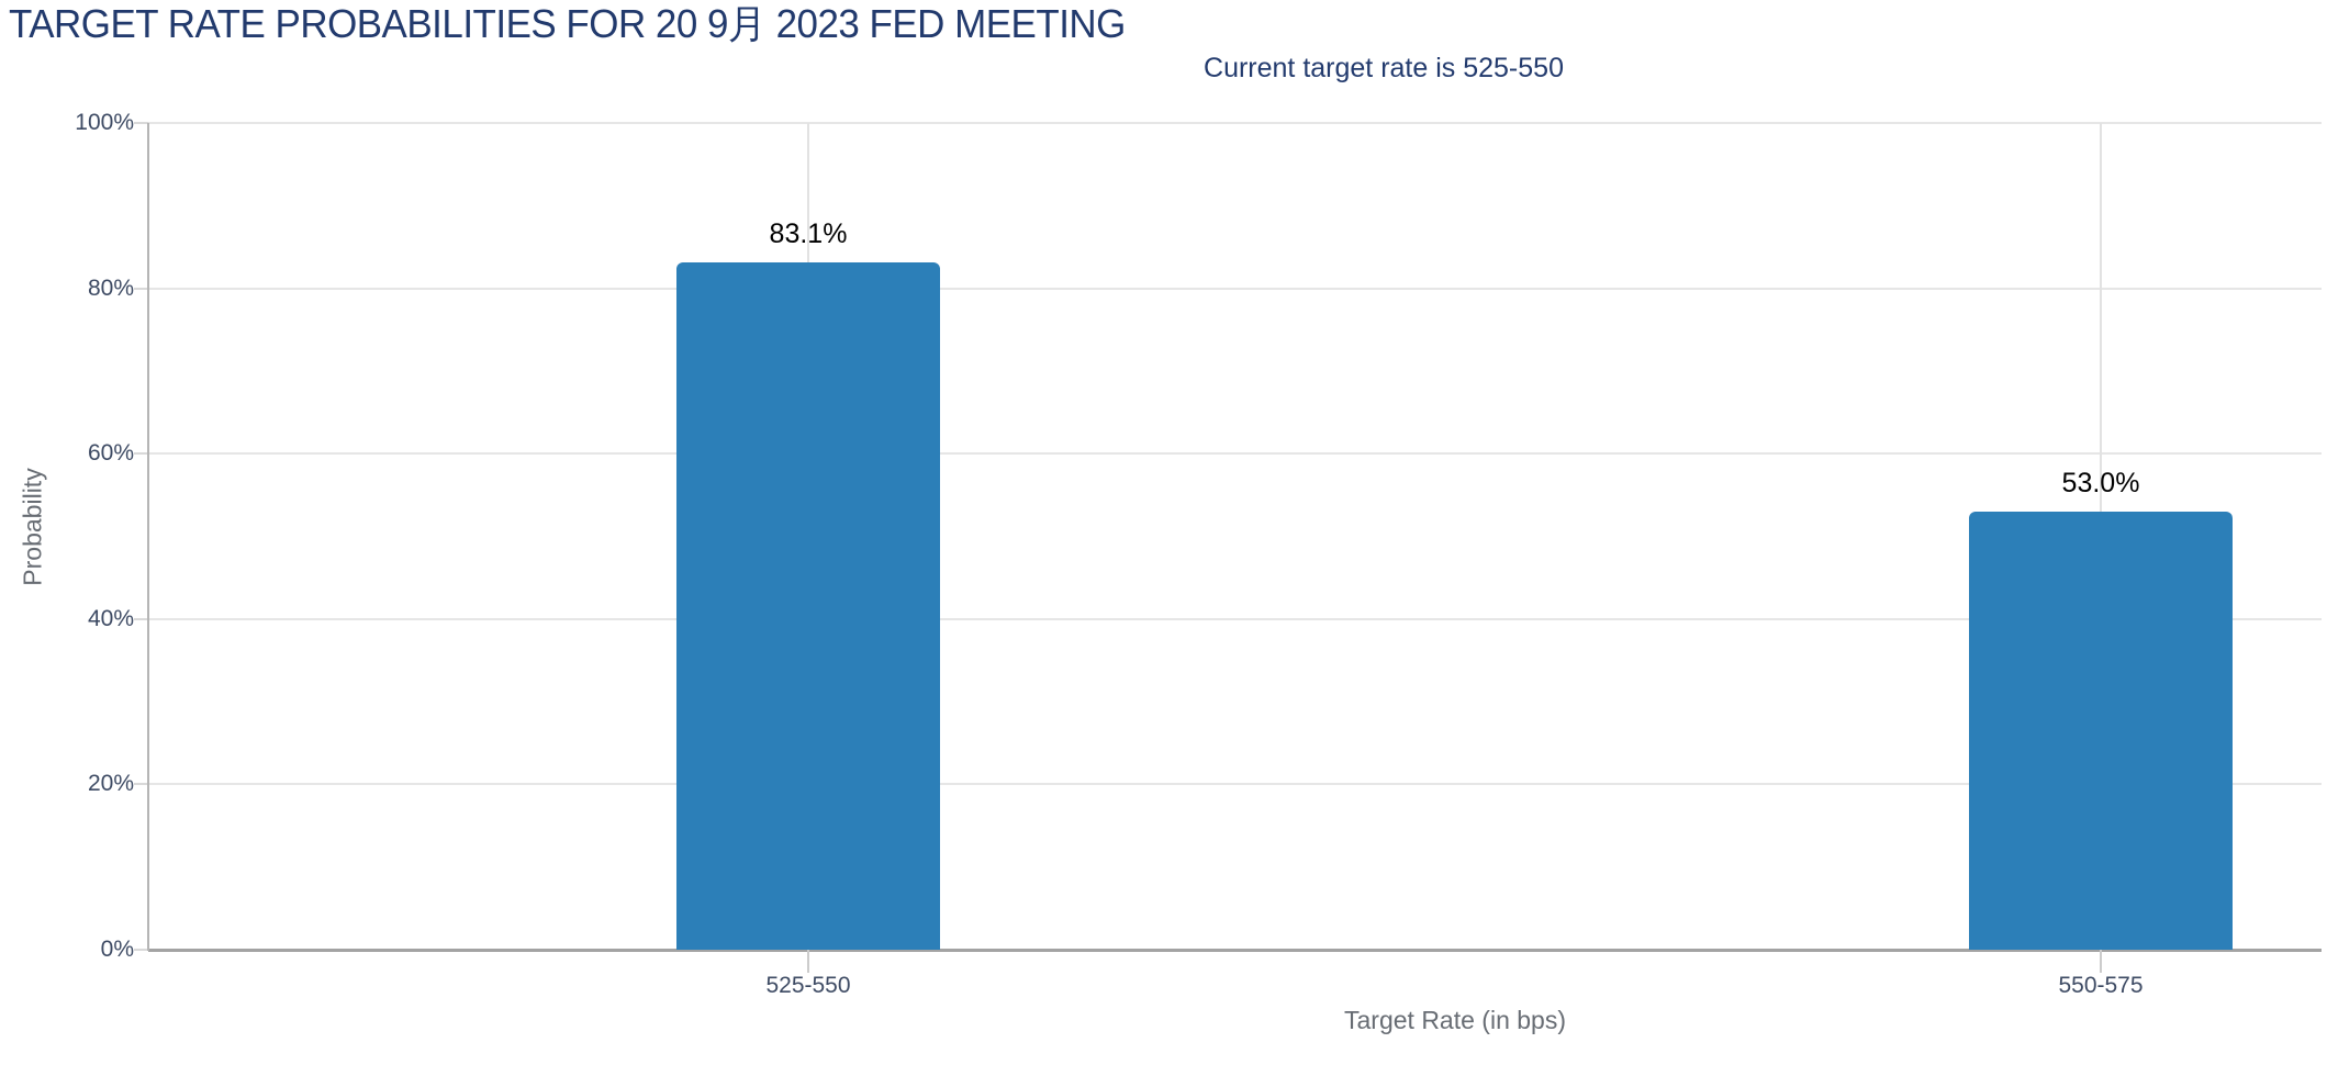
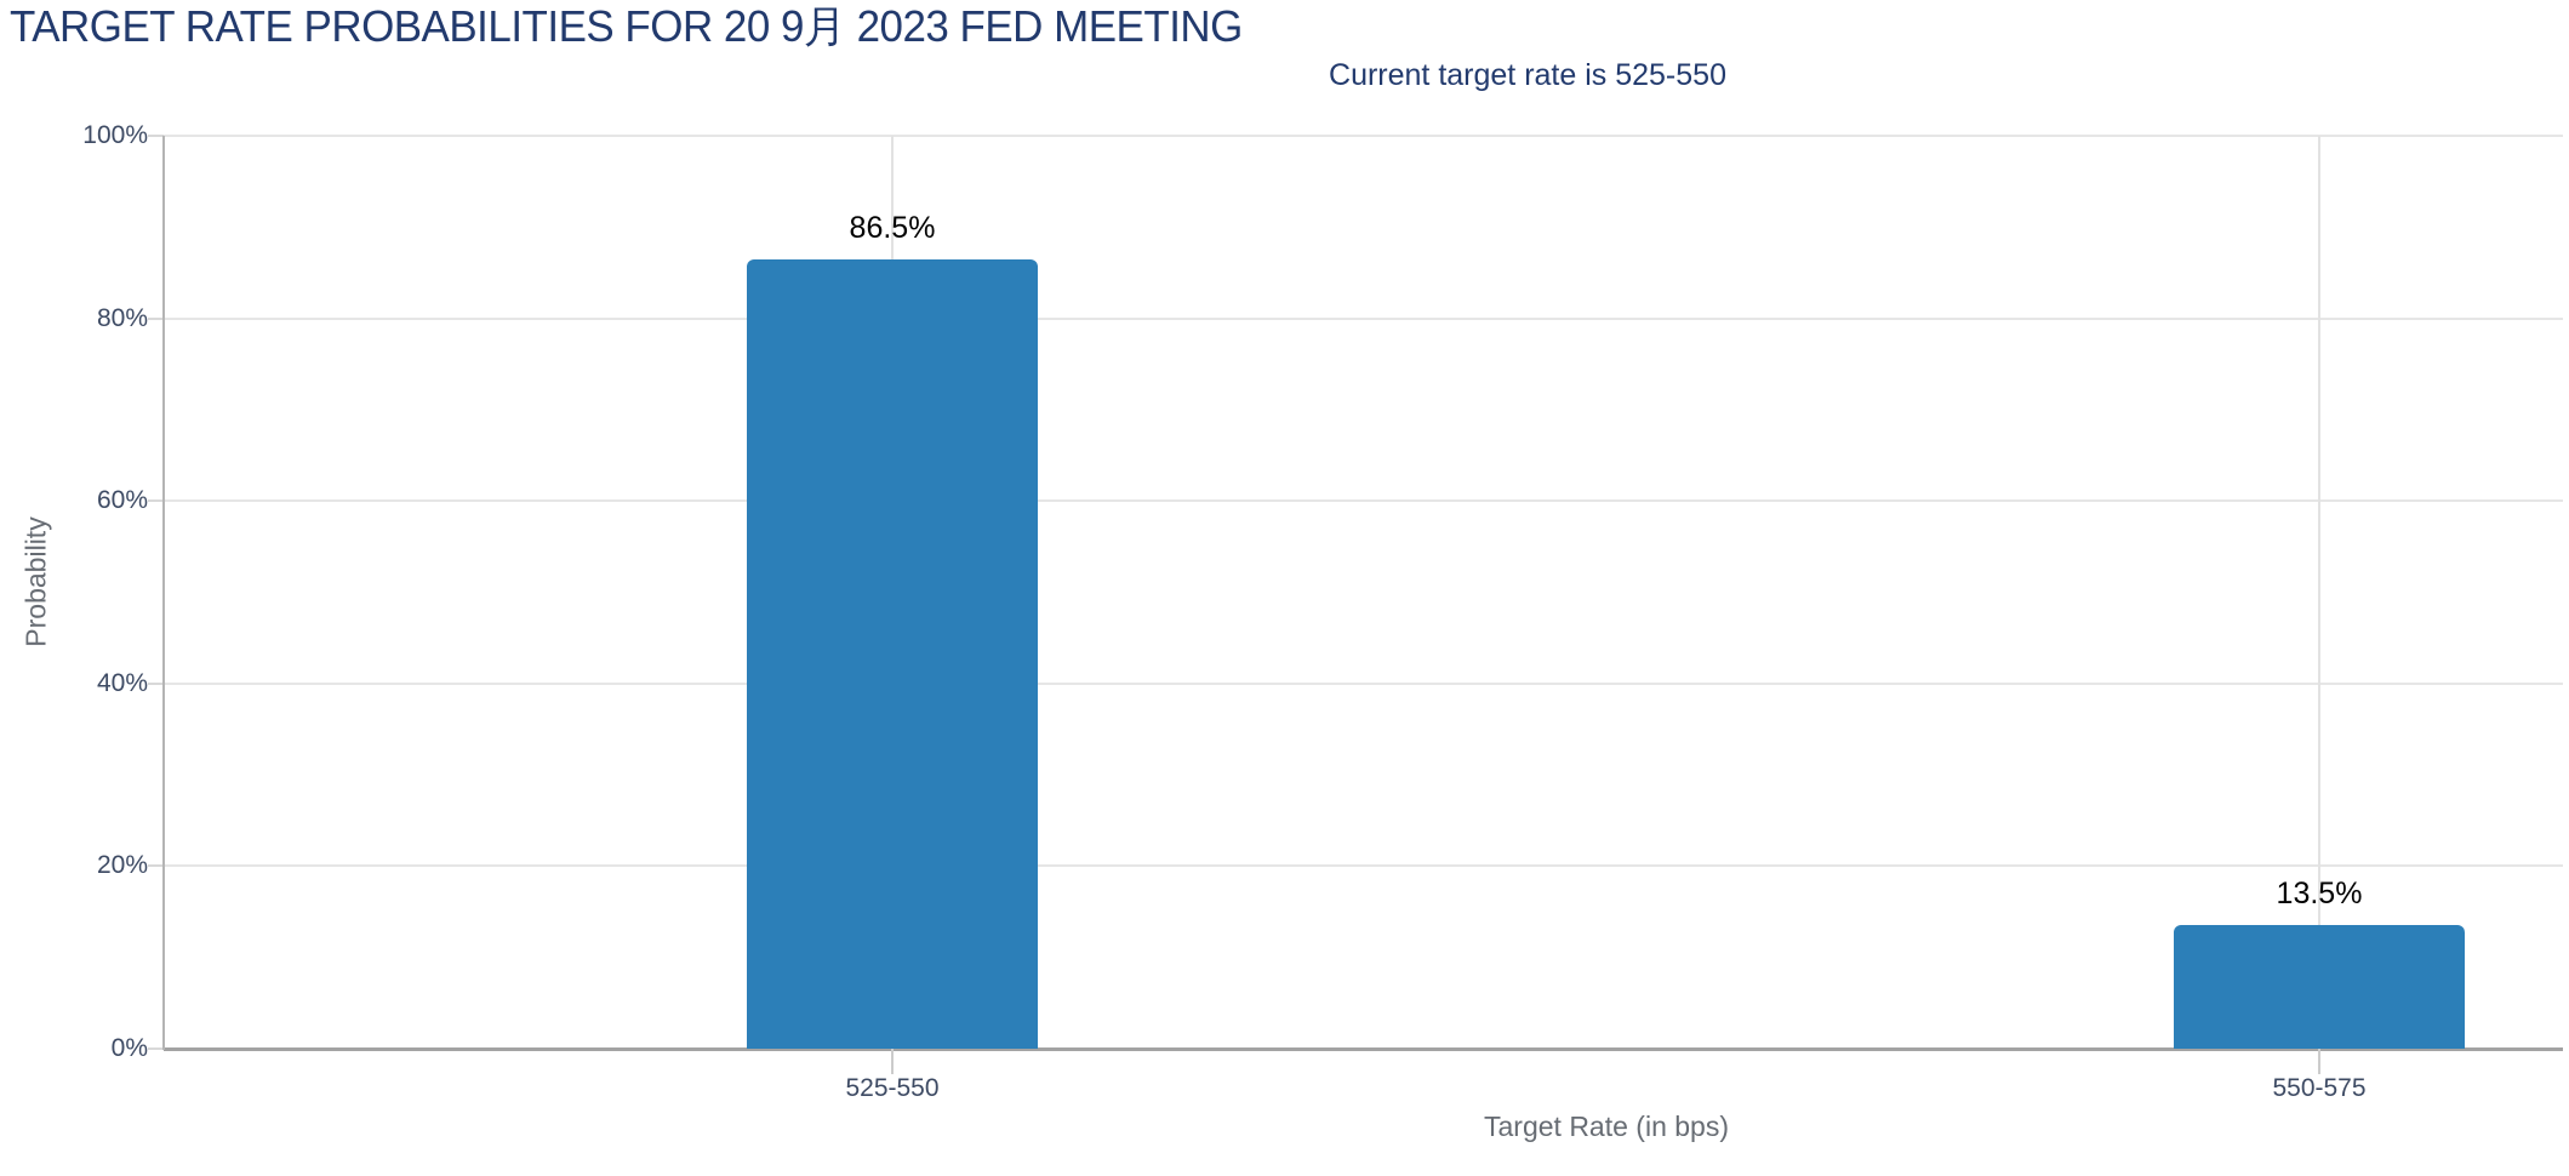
525-550: 83.1% -> 86.5%
550-575: 53.0% -> 13.5%
